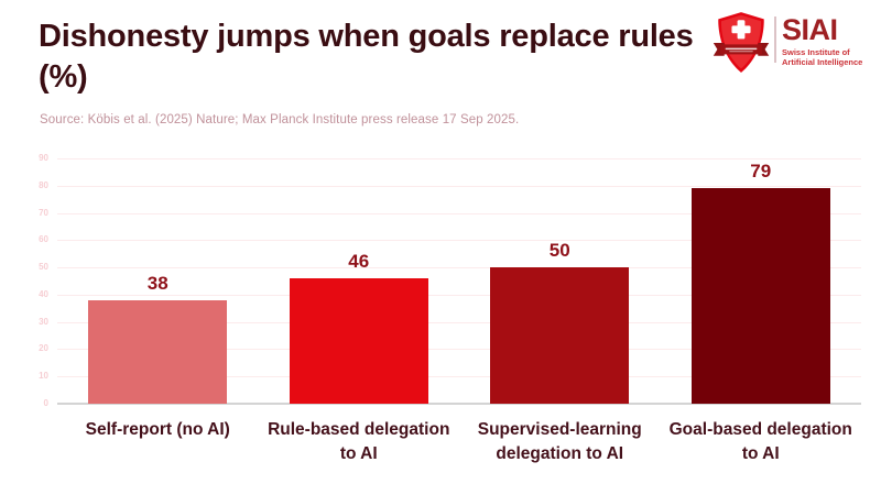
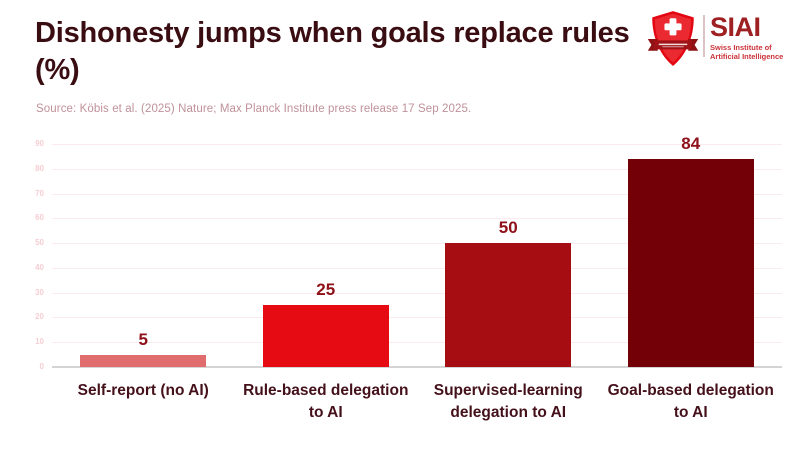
Self-report (no AI): 38 -> 5
Rule-based delegation to AI: 46 -> 25
Goal-based delegation to AI: 79 -> 84
